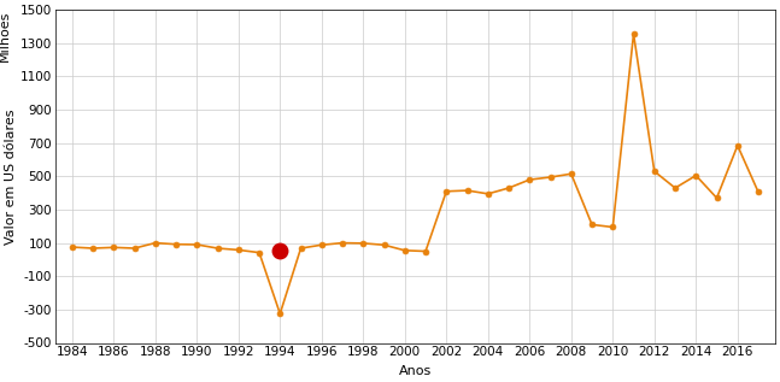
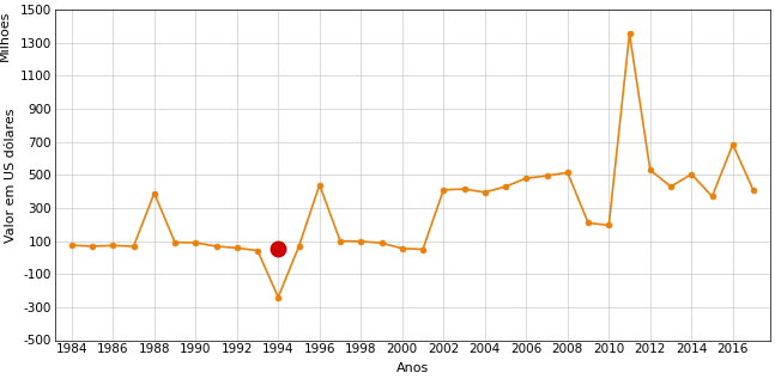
1988: 100 -> 390
1994: -320 -> -240
1996: 90 -> 440
